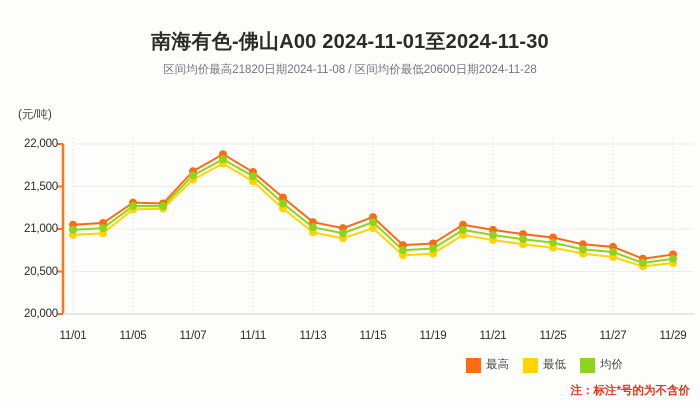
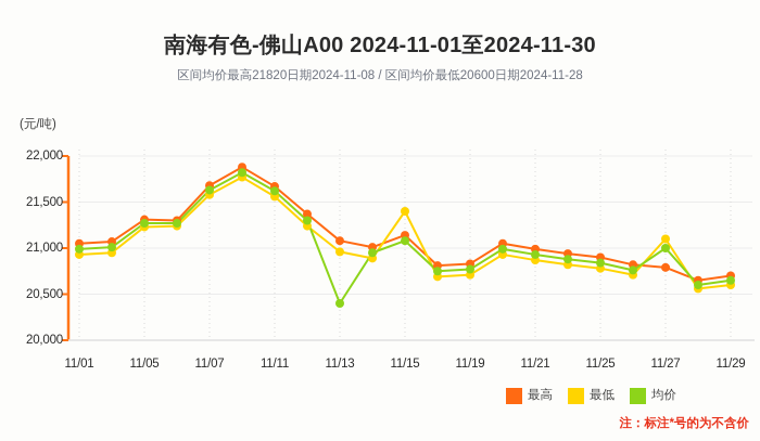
均价/11/13: 21000 -> 20400
最低/11/15: 21000 -> 21400
最低/11/27: 20700 -> 21100
均价/11/27: 20700 -> 21000
